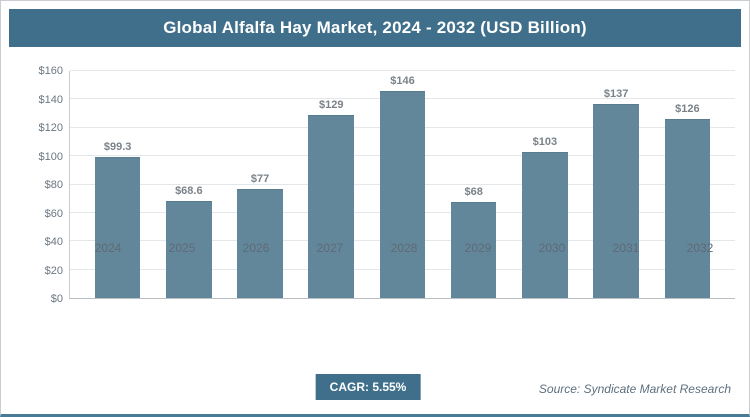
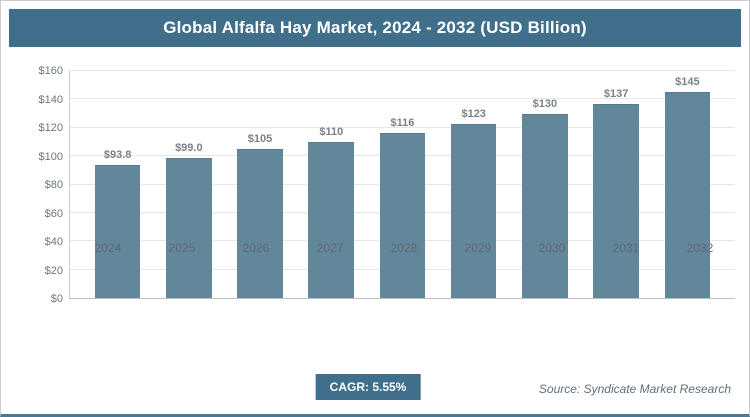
2024: $99.3 -> $93.8
2025: $68.6 -> $99.0
2026: $77 -> $105
2027: $129 -> $110
2028: $146 -> $116
2029: $68 -> $123
2030: $103 -> $130
2032: $126 -> $145
